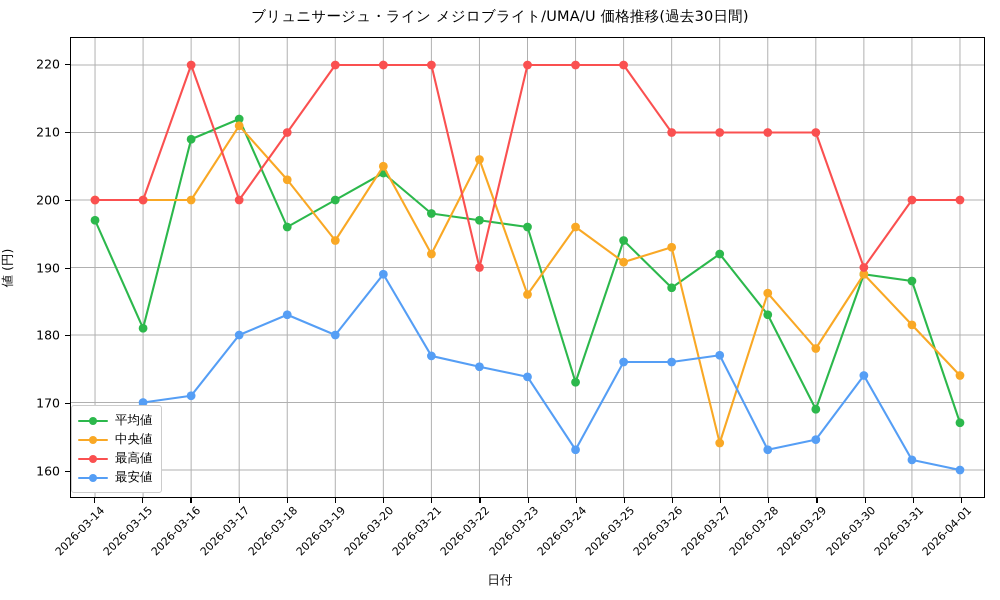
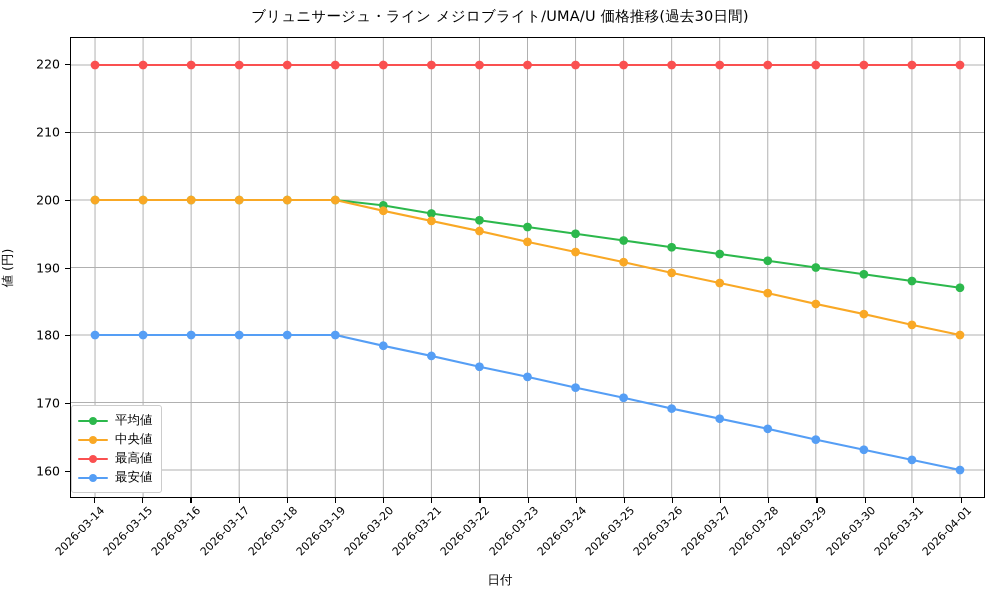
平均値/2026-03-14: 197 -> 200
最高値/2026-03-14: 200 -> 220
最安値/2026-03-14: 164 -> 180
平均値/2026-03-15: 181 -> 200
最高値/2026-03-15: 200 -> 220
最安値/2026-03-15: 170 -> 180
平均値/2026-03-16: 209 -> 200
最安値/2026-03-16: 171 -> 180
平均値/2026-03-17: 212 -> 200
中央値/2026-03-17: 211 -> 200
最高値/2026-03-17: 200 -> 220
平均値/2026-03-18: 196 -> 200
中央値/2026-03-18: 203 -> 200
最高値/2026-03-18: 210 -> 220
最安値/2026-03-18: 183 -> 180
中央値/2026-03-19: 194 -> 200
平均値/2026-03-20: 204 -> 199
中央値/2026-03-20: 205 -> 198
最安値/2026-03-20: 189 -> 178
中央値/2026-03-21: 192 -> 197
中央値/2026-03-22: 206 -> 195
最高値/2026-03-22: 190 -> 220
中央値/2026-03-23: 186 -> 194
平均値/2026-03-24: 173 -> 195
中央値/2026-03-24: 196 -> 192
最安値/2026-03-24: 163 -> 172
最安値/2026-03-25: 176 -> 171
平均値/2026-03-26: 187 -> 193
中央値/2026-03-26: 193 -> 189
最高値/2026-03-26: 210 -> 220
最安値/2026-03-26: 176 -> 169
中央値/2026-03-27: 164 -> 188
最高値/2026-03-27: 210 -> 220
最安値/2026-03-27: 177 -> 168
平均値/2026-03-28: 183 -> 191
最高値/2026-03-28: 210 -> 220
最安値/2026-03-28: 163 -> 166
平均値/2026-03-29: 169 -> 190
中央値/2026-03-29: 178 -> 185
最高値/2026-03-29: 210 -> 220
中央値/2026-03-30: 189 -> 183
最高値/2026-03-30: 190 -> 220
最安値/2026-03-30: 174 -> 163
最高値/2026-03-31: 200 -> 220
平均値/2026-04-01: 167 -> 187
中央値/2026-04-01: 174 -> 180
最高値/2026-04-01: 200 -> 220
